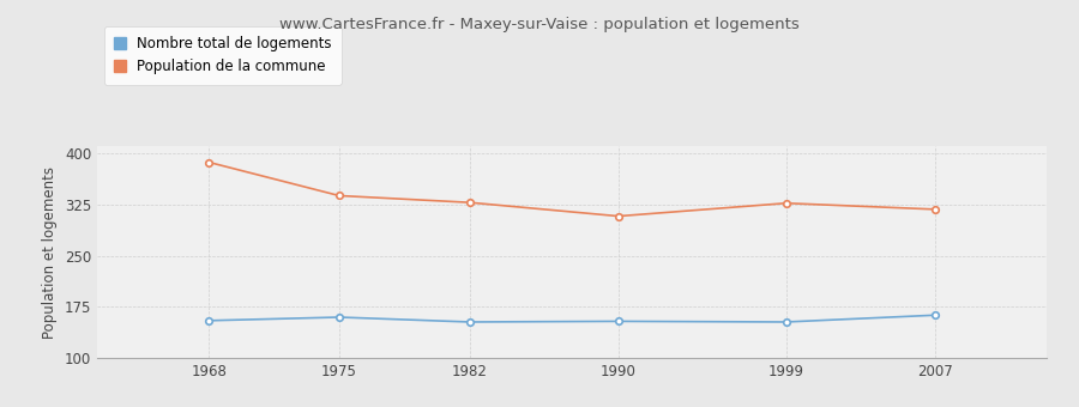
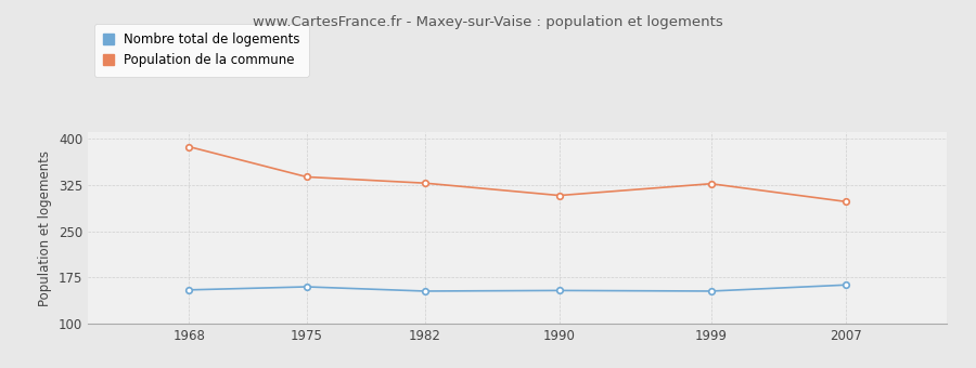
Population de la commune/2007: 318 -> 298
